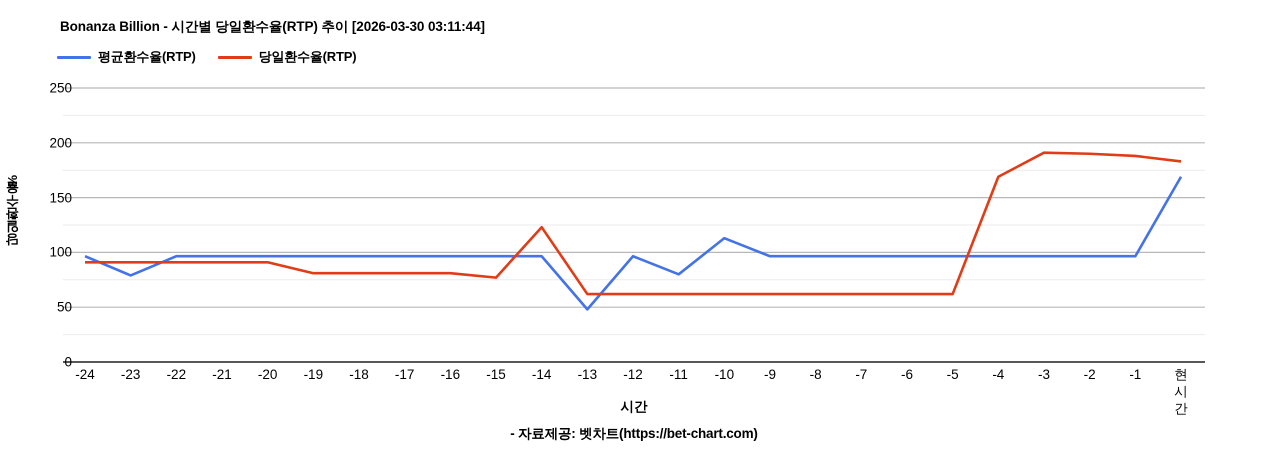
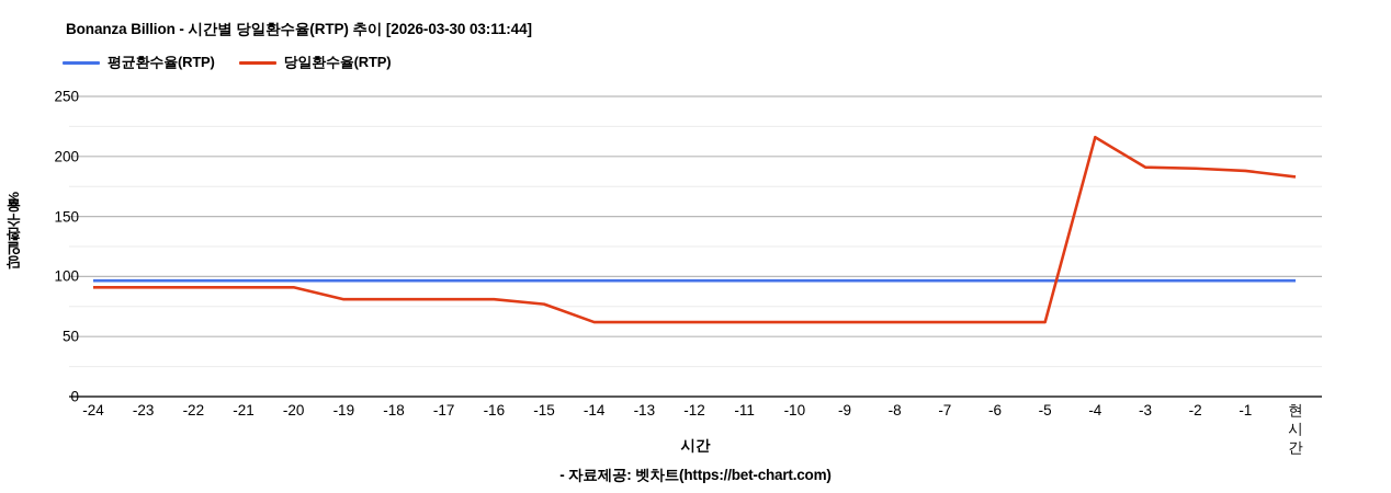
평균환수율(RTP)/-23: 79 -> 96
당일환수율(RTP)/-14: 123 -> 62
평균환수율(RTP)/-13: 48 -> 96
평균환수율(RTP)/-11: 80 -> 96
평균환수율(RTP)/-10: 113 -> 96
당일환수율(RTP)/-4: 169 -> 216
평균환수율(RTP)/현시간: 169 -> 96
